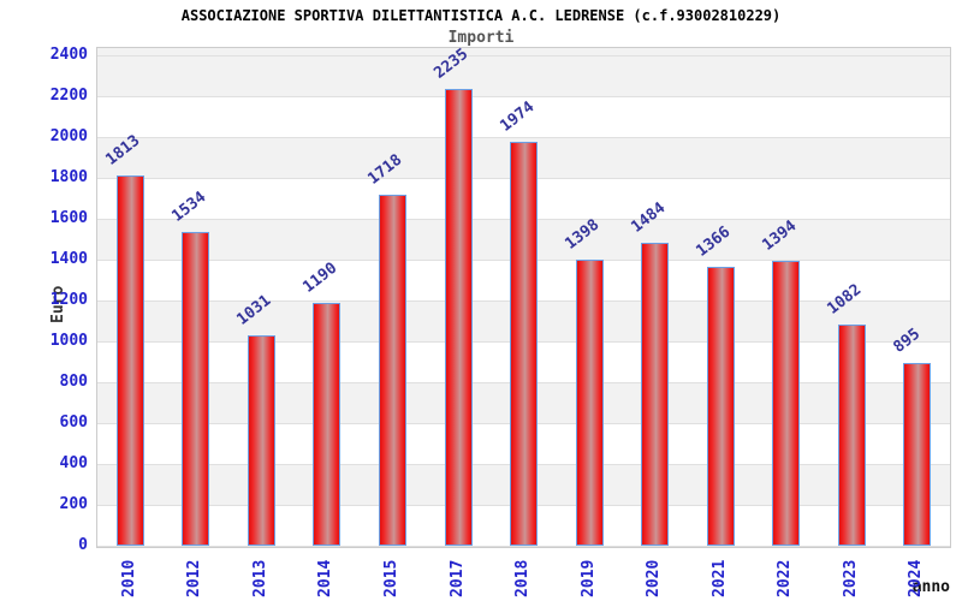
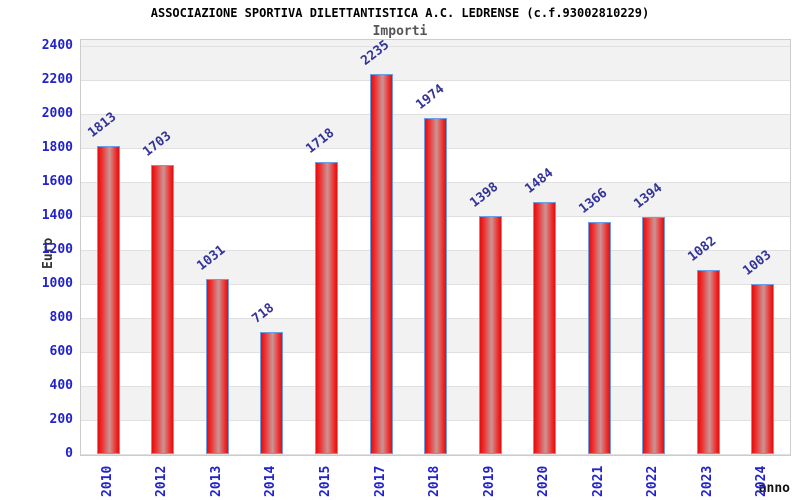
2012: 1534 -> 1703
2014: 1190 -> 718
2024: 895 -> 1003
